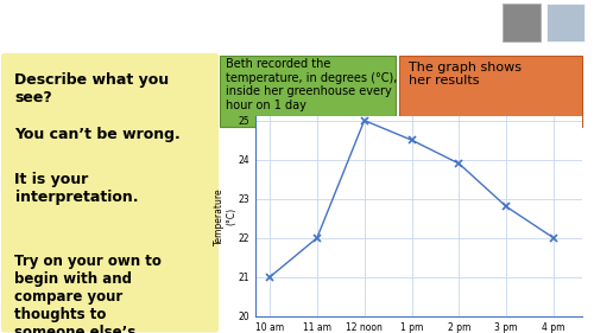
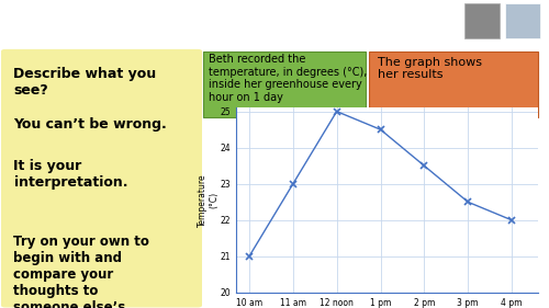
11 am: 22.0 -> 23.0
2 pm: 23.9 -> 23.5
3 pm: 22.8 -> 22.5
